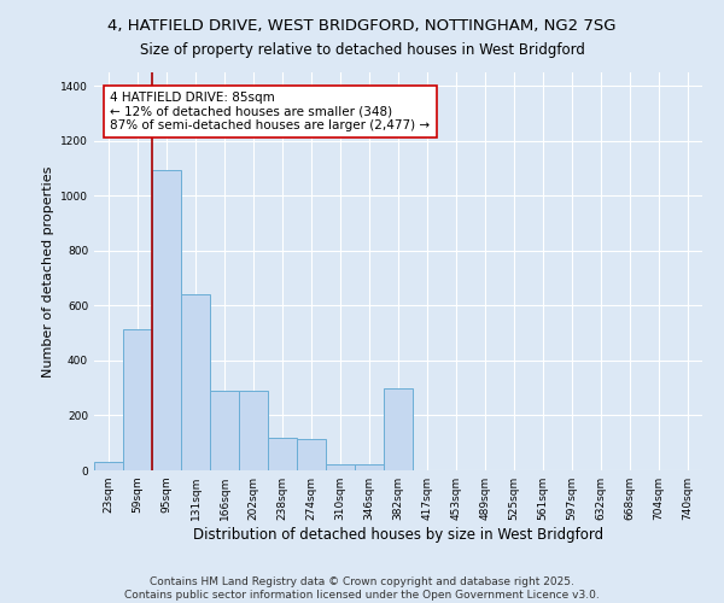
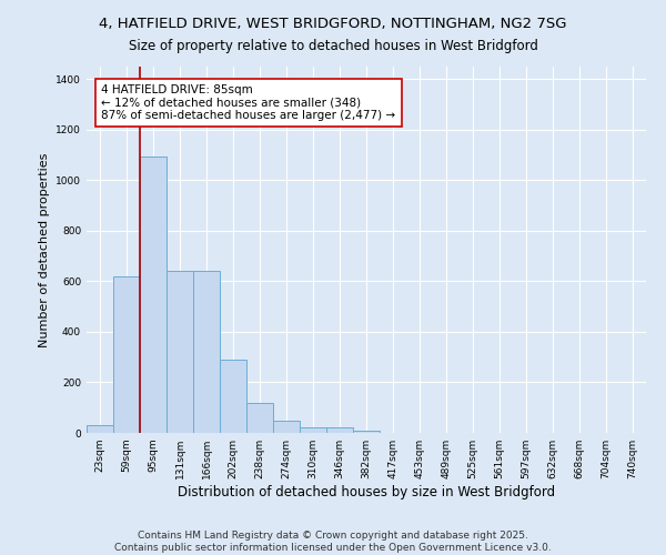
59sqm: 515 -> 620
166sqm: 290 -> 640
274sqm: 115 -> 50
382sqm: 300 -> 10
